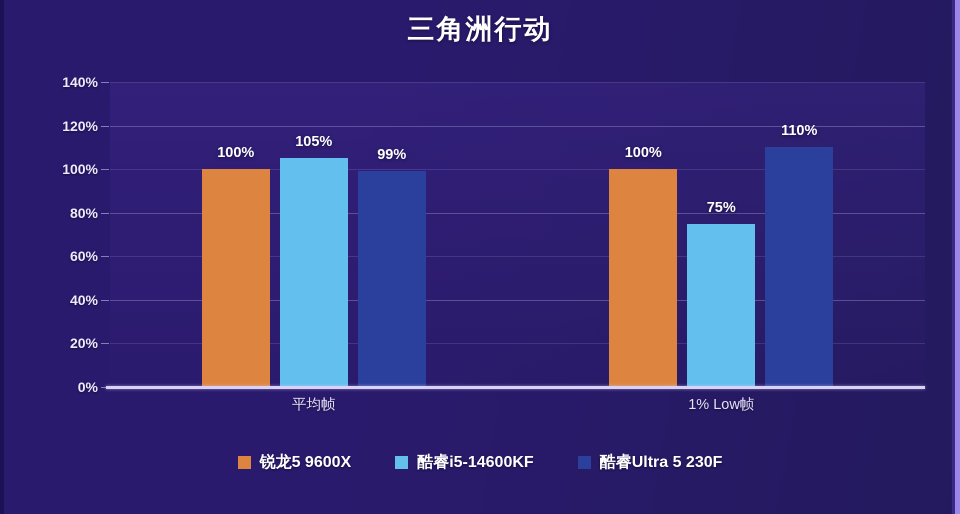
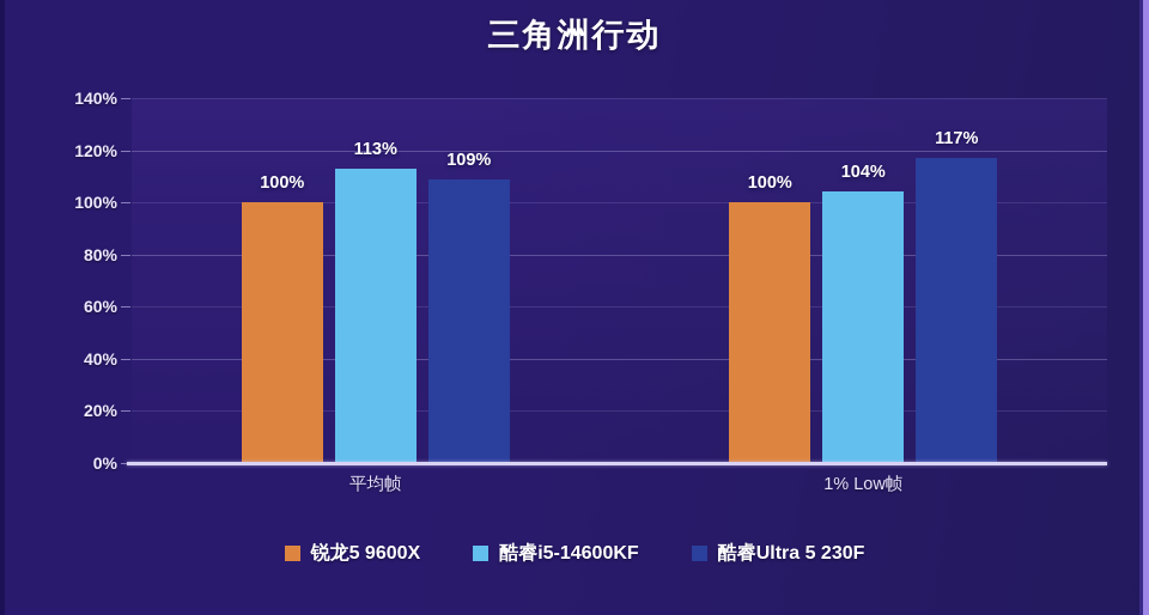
酷睿i5-14600KF/平均帧: 105% -> 113%
酷睿Ultra 5 230F/平均帧: 99% -> 109%
酷睿i5-14600KF/1% Low帧: 75% -> 104%
酷睿Ultra 5 230F/1% Low帧: 110% -> 117%
